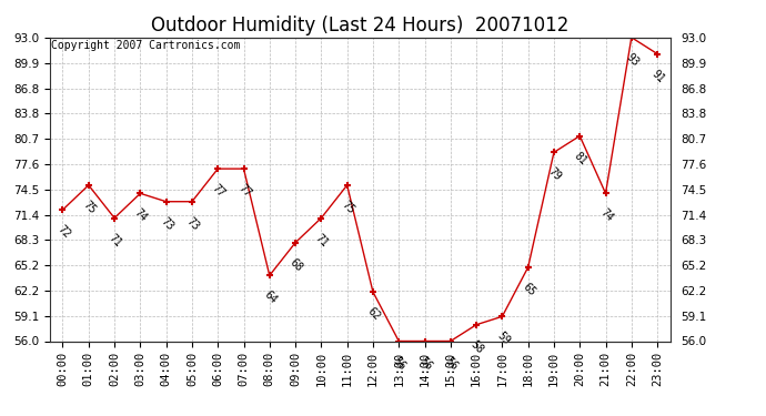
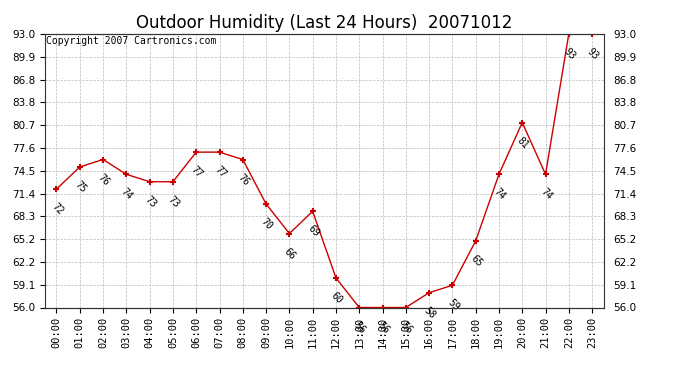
02:00: 71 -> 76
08:00: 64 -> 76
09:00: 68 -> 70
10:00: 71 -> 66
11:00: 75 -> 69
12:00: 62 -> 60
19:00: 79 -> 74
23:00: 91 -> 93
